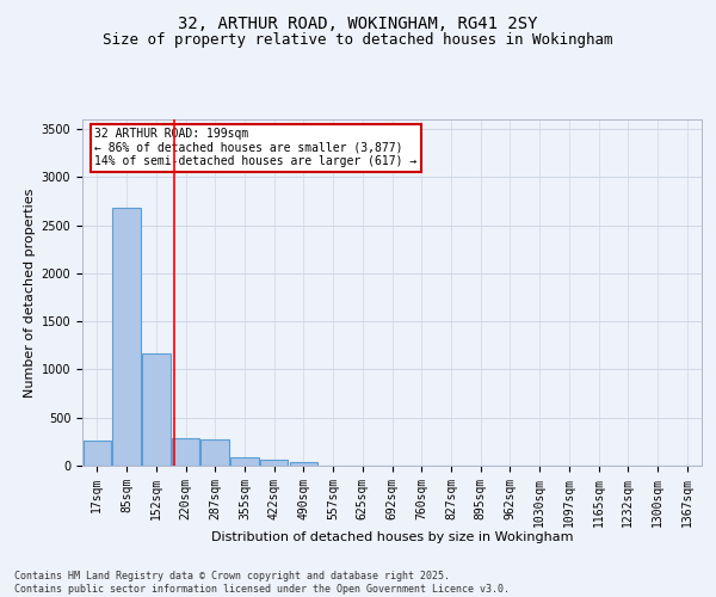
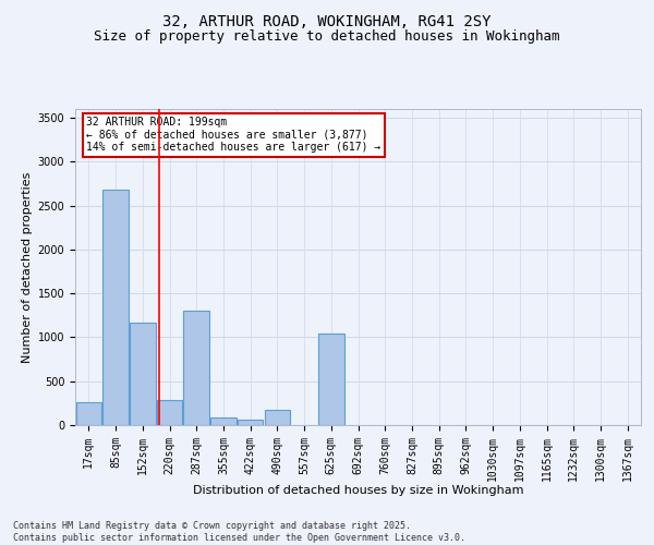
287sqm: 280 -> 1300
490sqm: 40 -> 180
625sqm: 0 -> 1040
